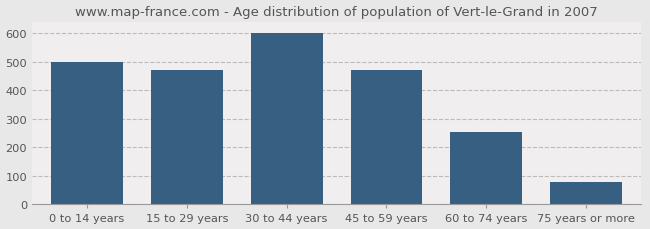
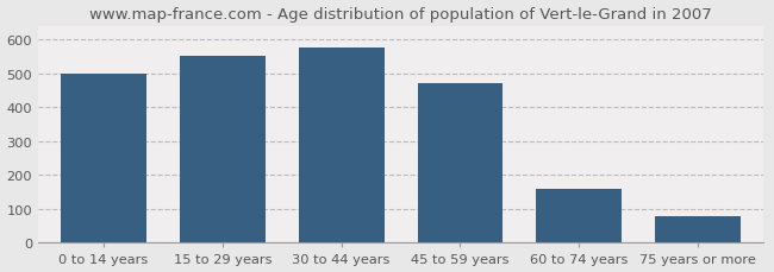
15 to 29 years: 470 -> 550
30 to 44 years: 600 -> 575
60 to 74 years: 252 -> 160
